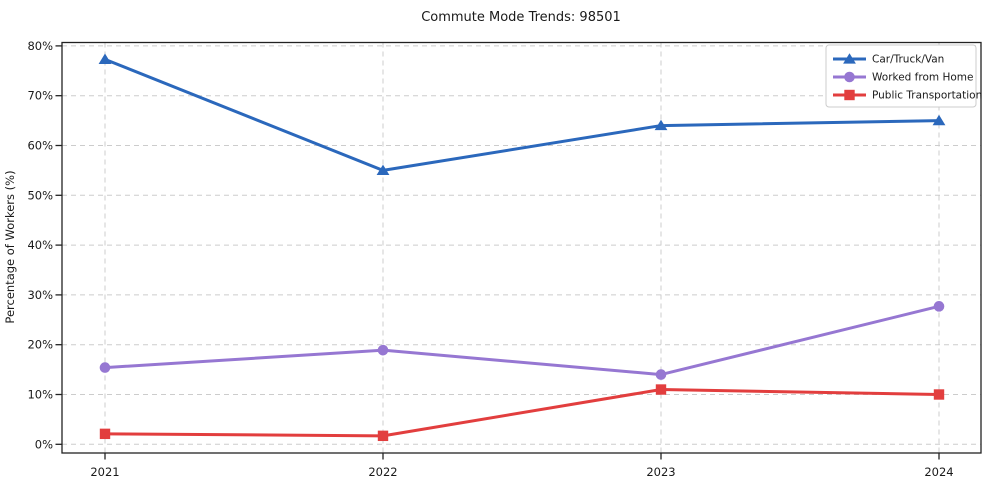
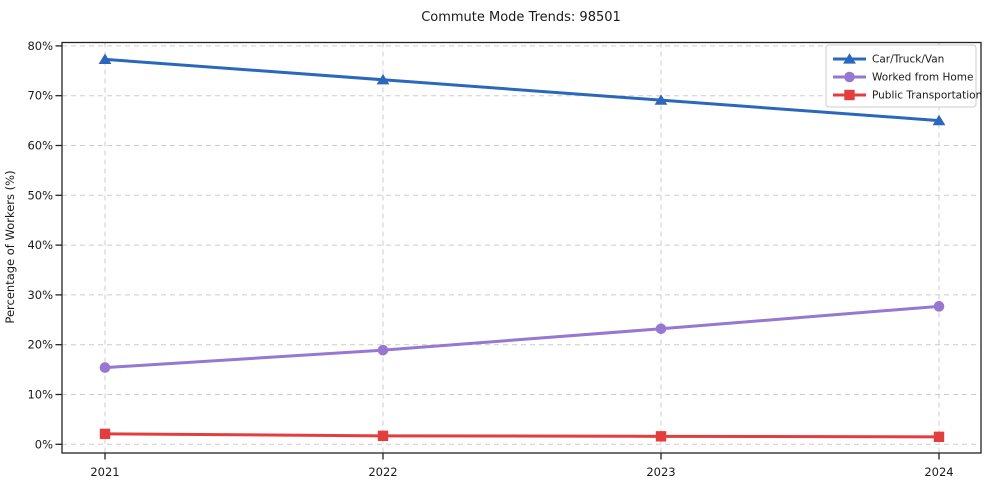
Car/Truck/Van/2022: 55% -> 73%
Car/Truck/Van/2023: 64% -> 69%
Worked from Home/2023: 14% -> 23%
Public Transportation/2023: 11% -> 2%
Public Transportation/2024: 10% -> 2%
